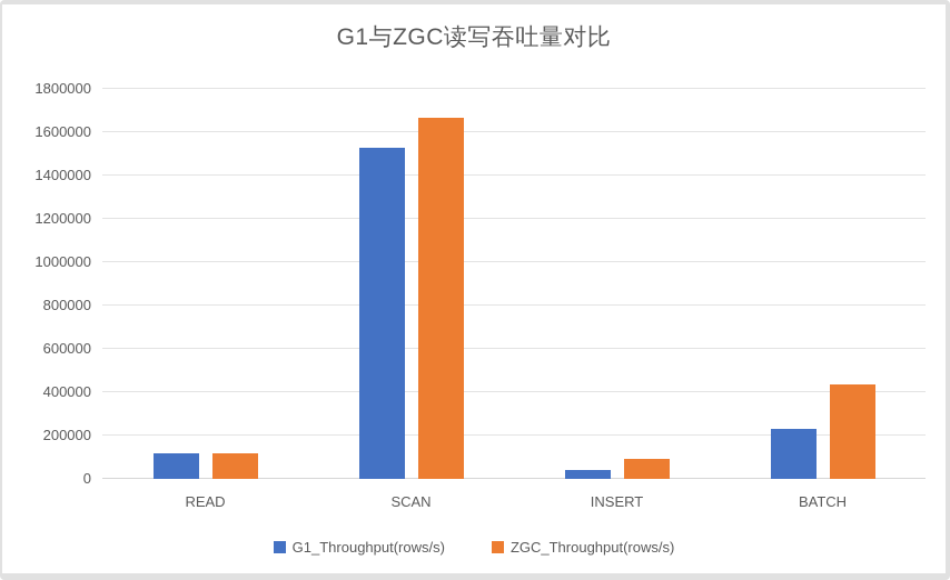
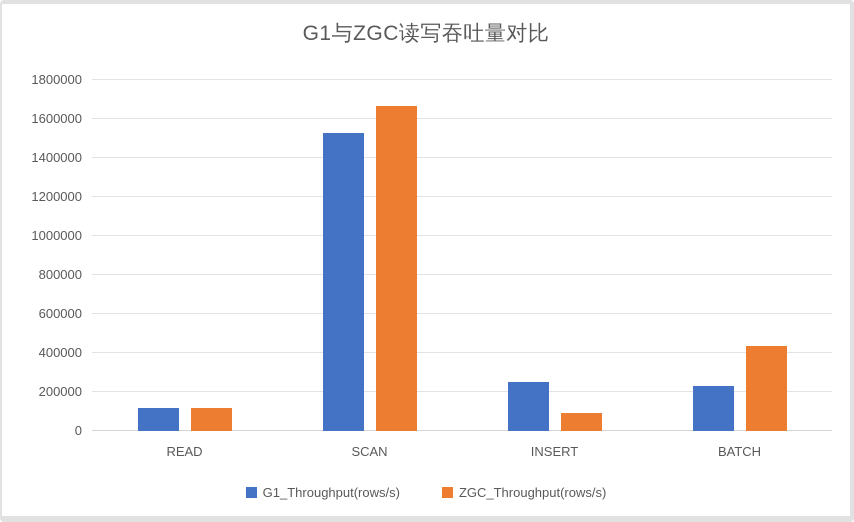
G1_Throughput(rows/s)/INSERT: 40000 -> 250000
